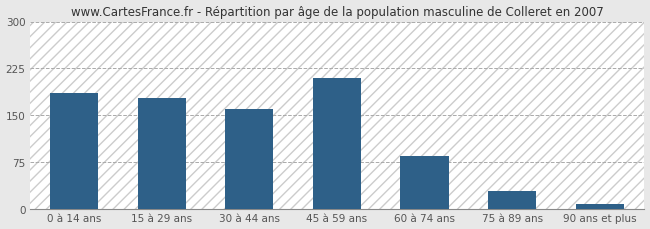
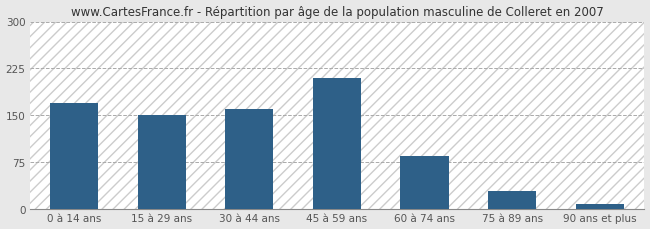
0 à 14 ans: 186 -> 170
15 à 29 ans: 178 -> 150
